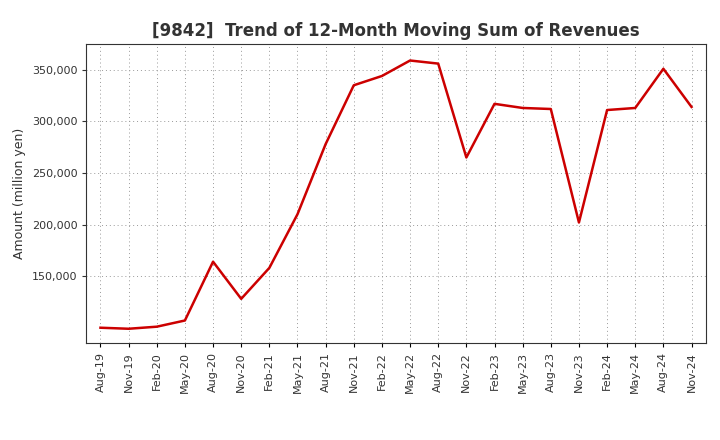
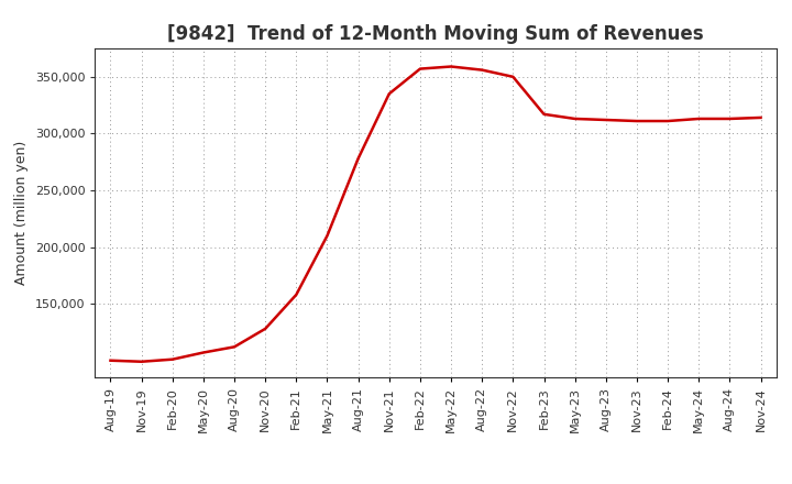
Aug-20: 164,000 -> 112,000
Feb-22: 344,000 -> 357,000
Nov-22: 265,000 -> 350,000
Nov-23: 202,000 -> 311,000
Aug-24: 351,000 -> 313,000
